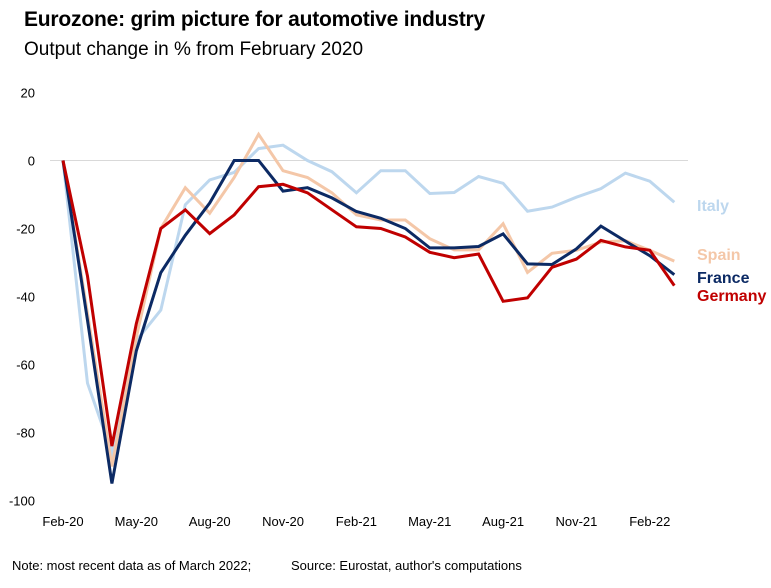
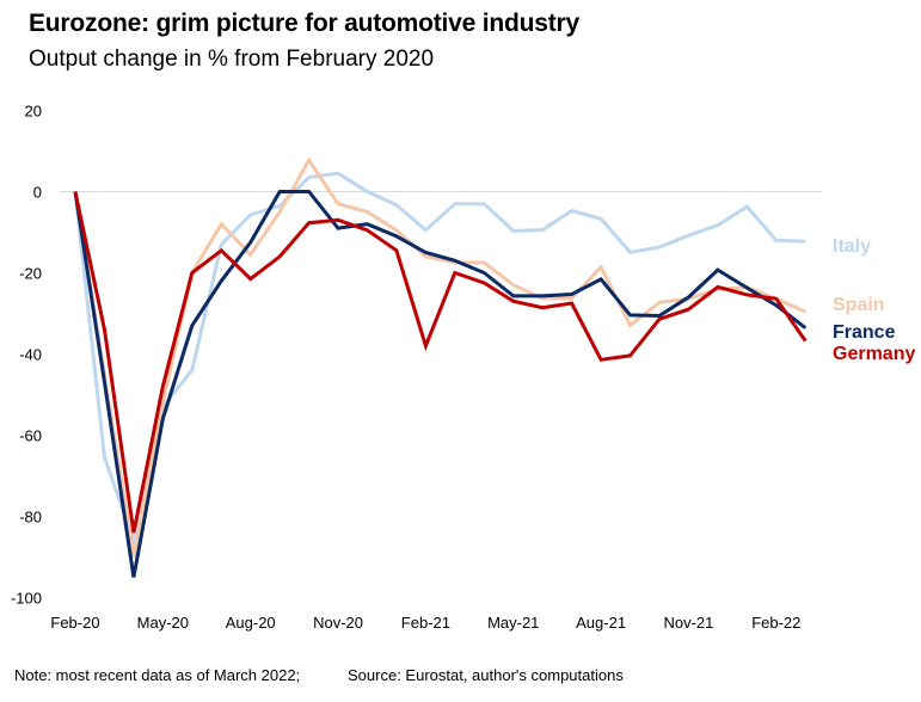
Germany/Feb-21: -20 -> -38
Italy/Feb-22: -6 -> -12
